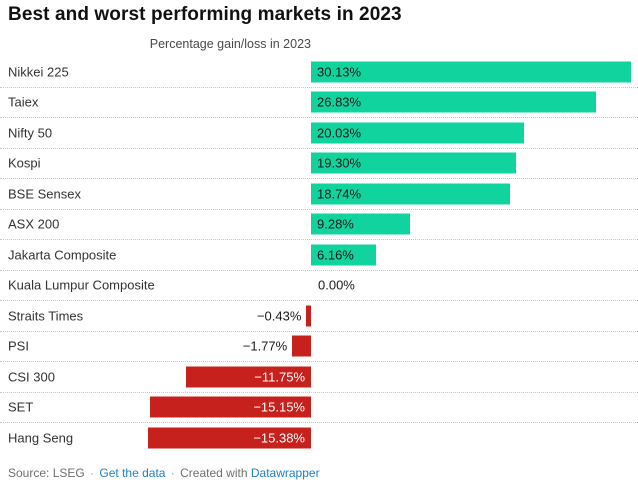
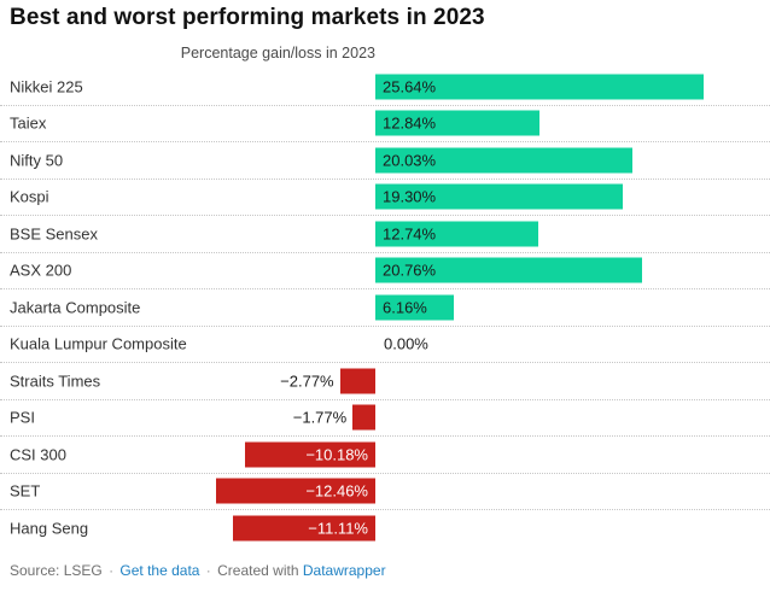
Nikkei 225: 30.13% -> 25.64%
Taiex: 26.83% -> 12.84%
BSE Sensex: 18.74% -> 12.74%
ASX 200: 9.28% -> 20.76%
Straits Times: −0.43% -> −2.77%
CSI 300: −11.75% -> −10.18%
SET: −15.15% -> −12.46%
Hang Seng: −15.38% -> −11.11%
